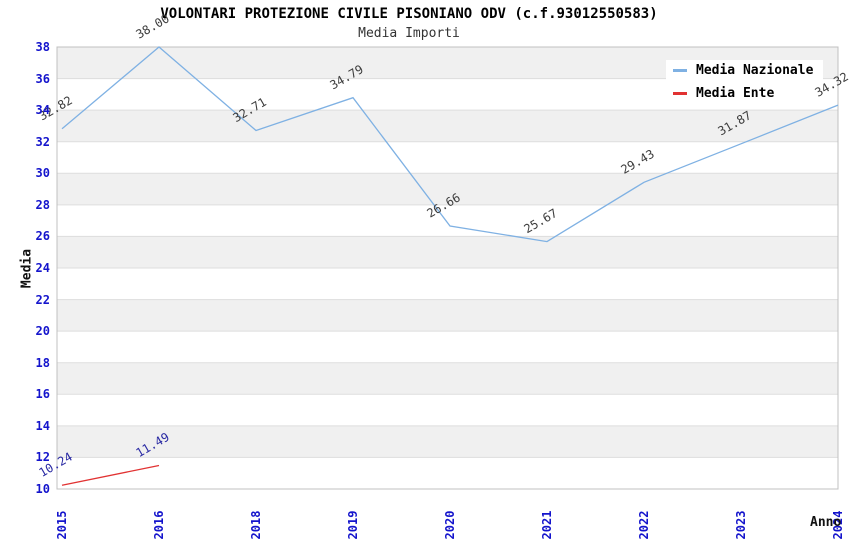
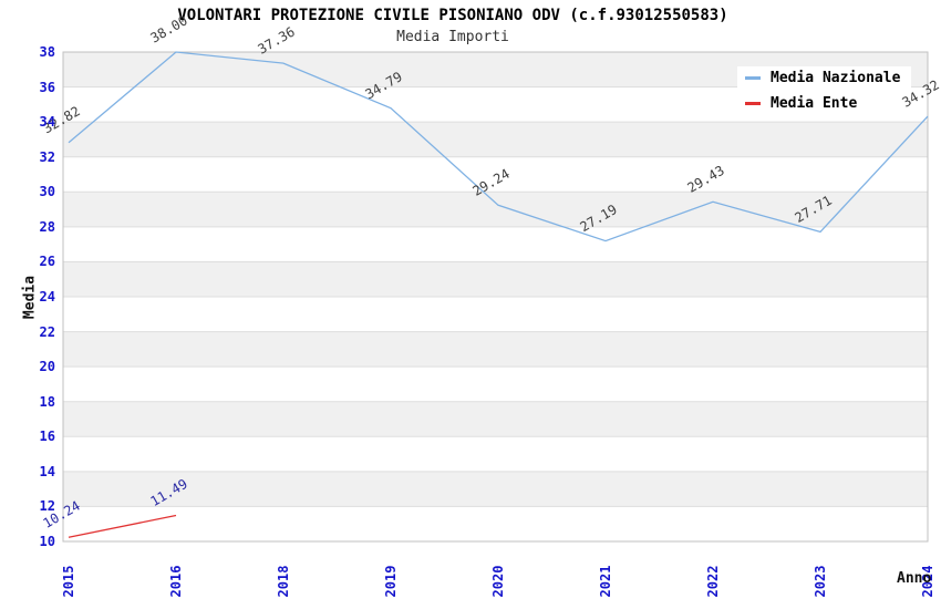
Media Nazionale/2018: 32.71 -> 37.36
Media Nazionale/2020: 26.66 -> 29.24
Media Nazionale/2021: 25.67 -> 27.19
Media Nazionale/2023: 31.87 -> 27.71
